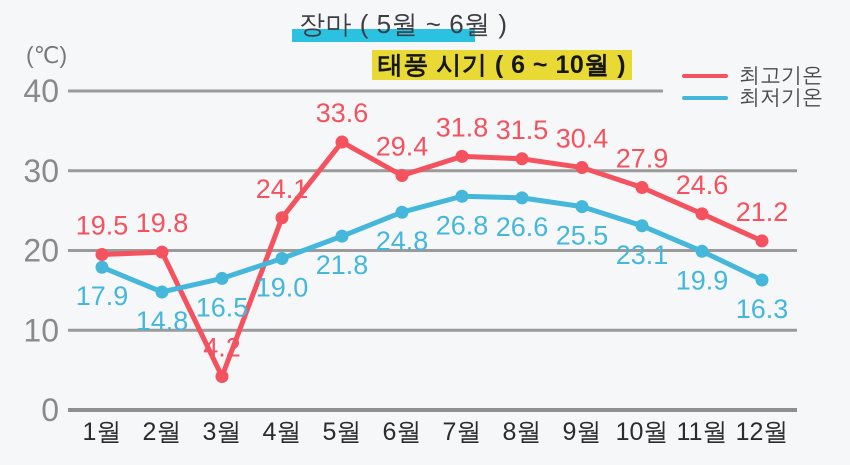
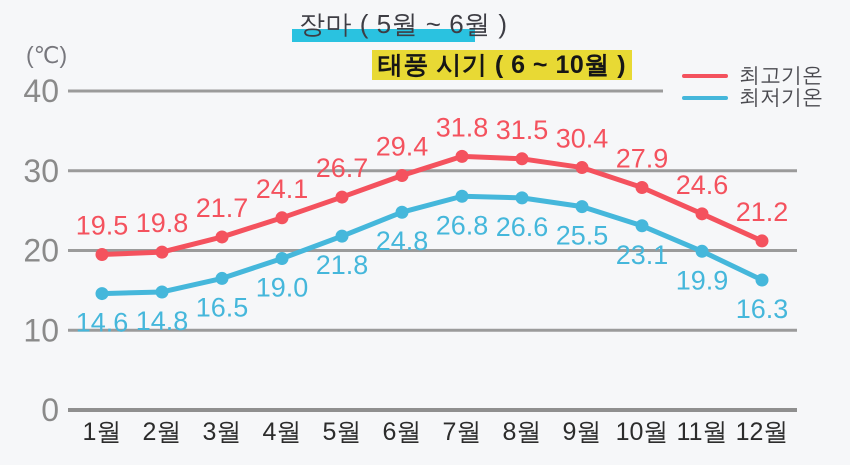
최저기온/1월: 17.9 -> 14.6
최고기온/3월: 4.2 -> 21.7
최고기온/5월: 33.6 -> 26.7
